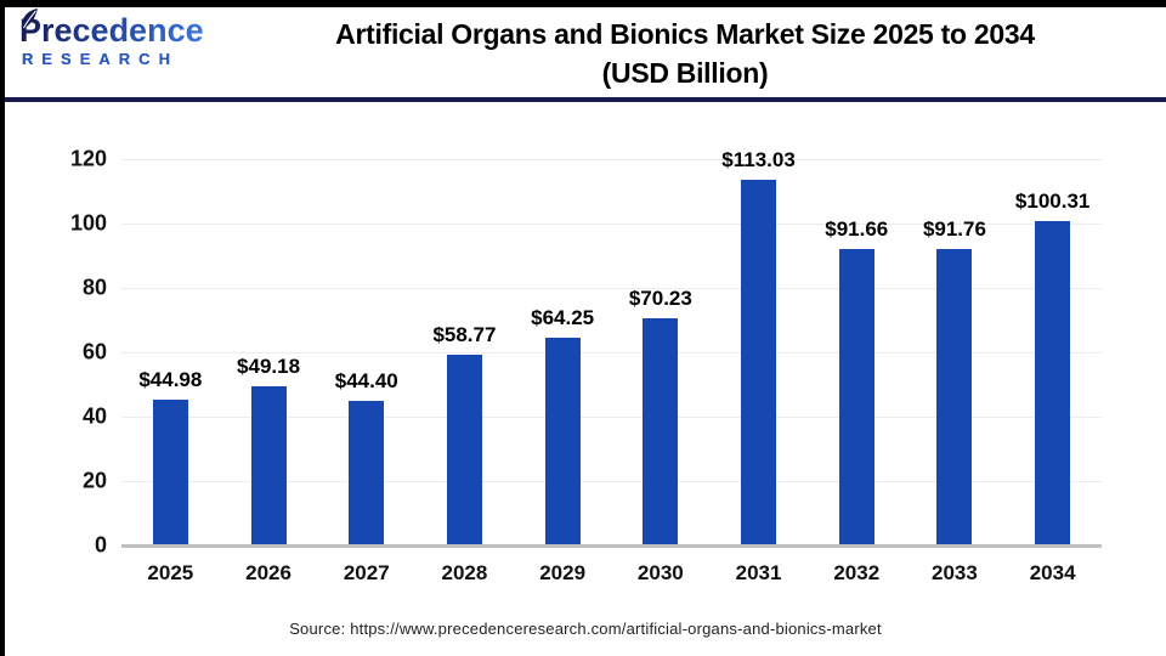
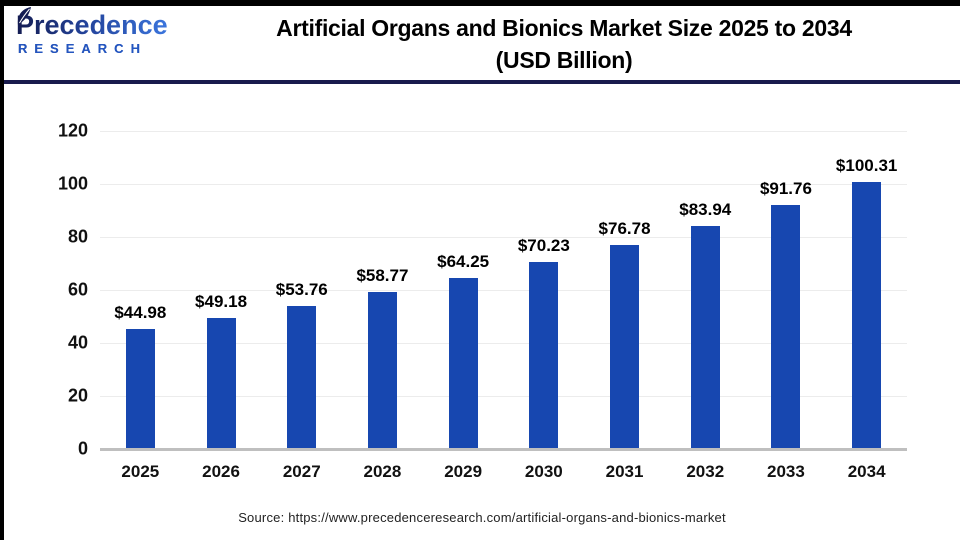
2027: $44.40 -> $53.76
2031: $113.03 -> $76.78
2032: $91.66 -> $83.94
